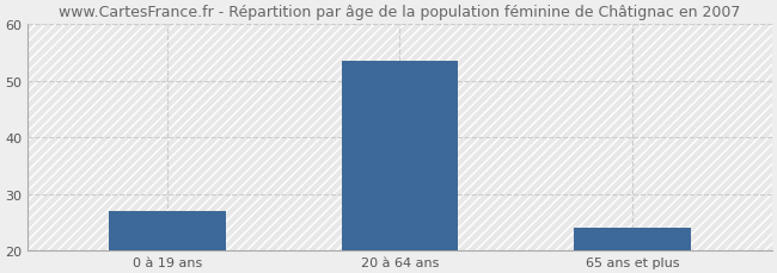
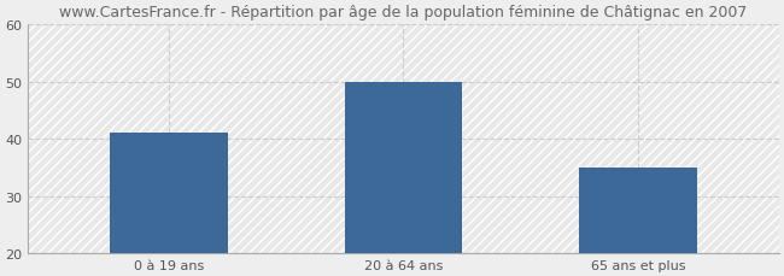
0 à 19 ans: 27.0 -> 41.0
20 à 64 ans: 53.5 -> 50.0
65 ans et plus: 24.0 -> 35.0
